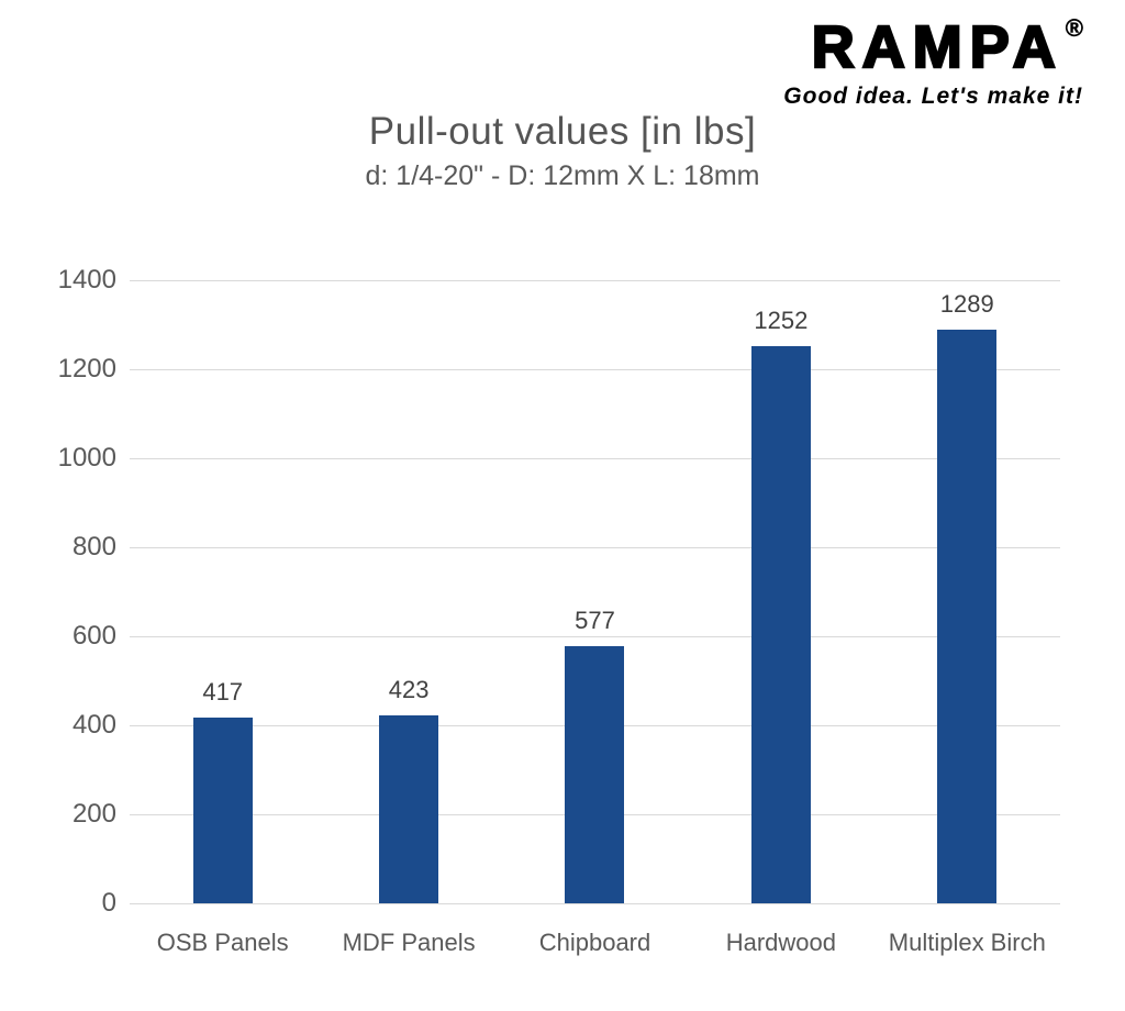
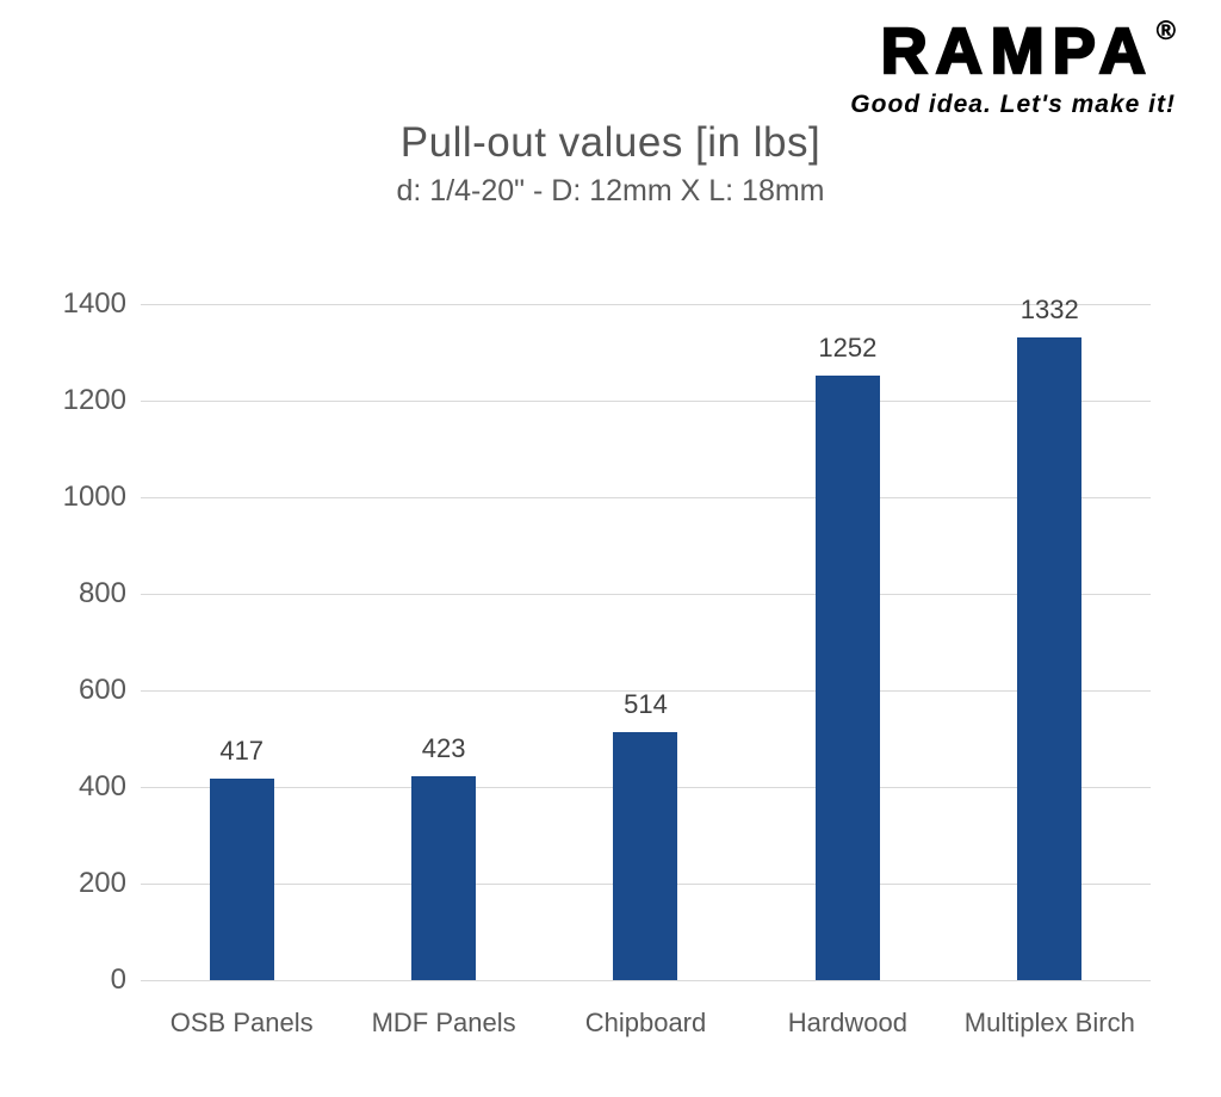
Chipboard: 577 -> 514
Multiplex Birch: 1289 -> 1332
